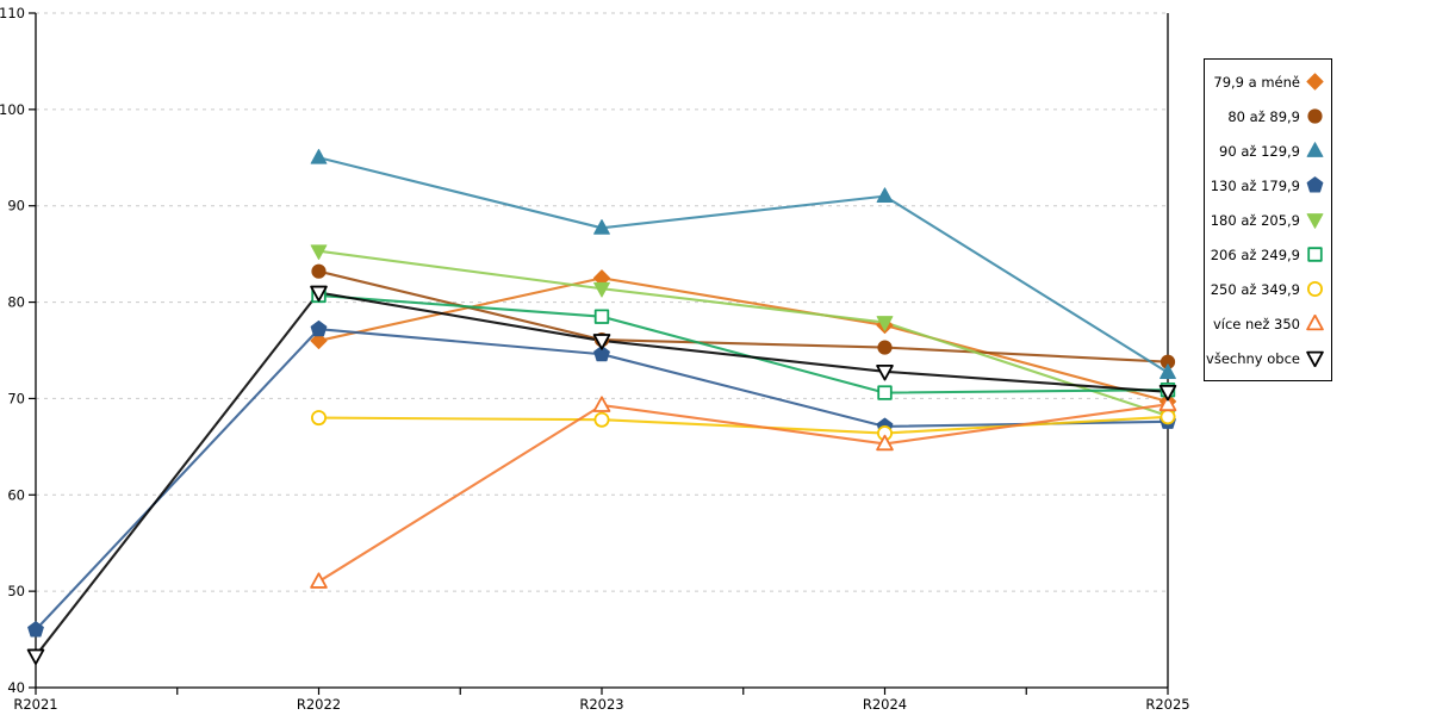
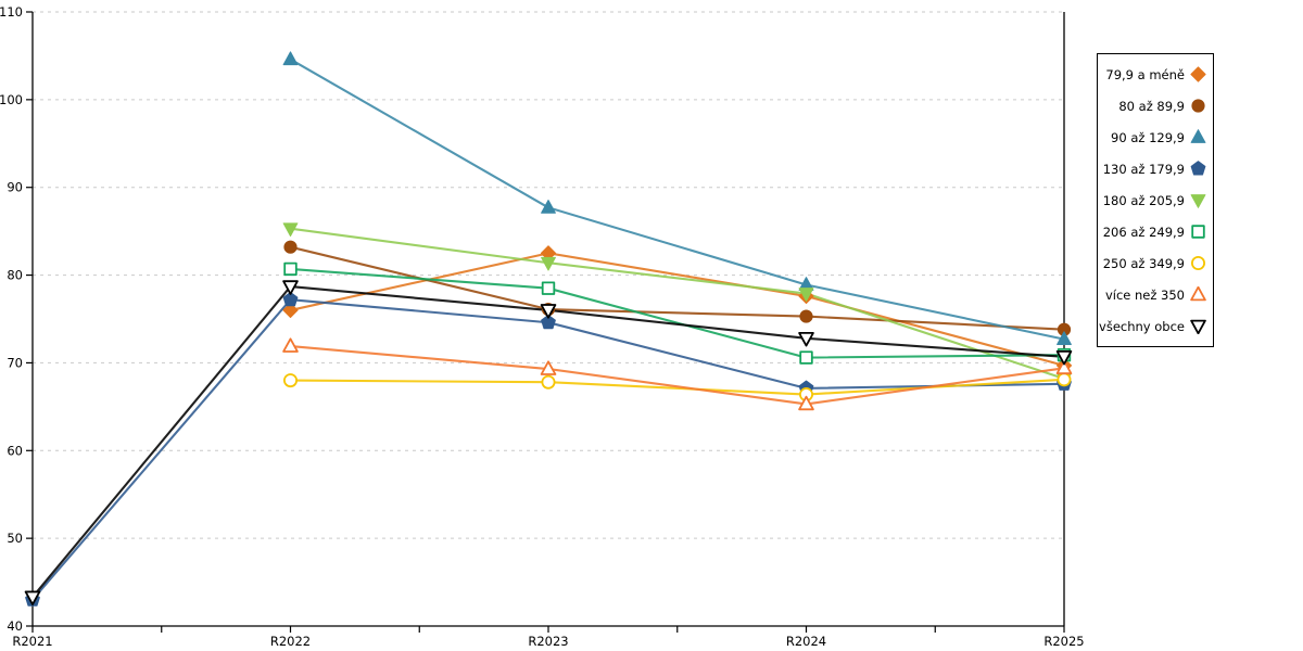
130 až 179,9/R2021: 46 -> 43
90 až 129,9/R2022: 95 -> 105
více než 350/R2022: 51 -> 72
všechny obce/R2022: 81 -> 79
90 až 129,9/R2024: 91 -> 79
